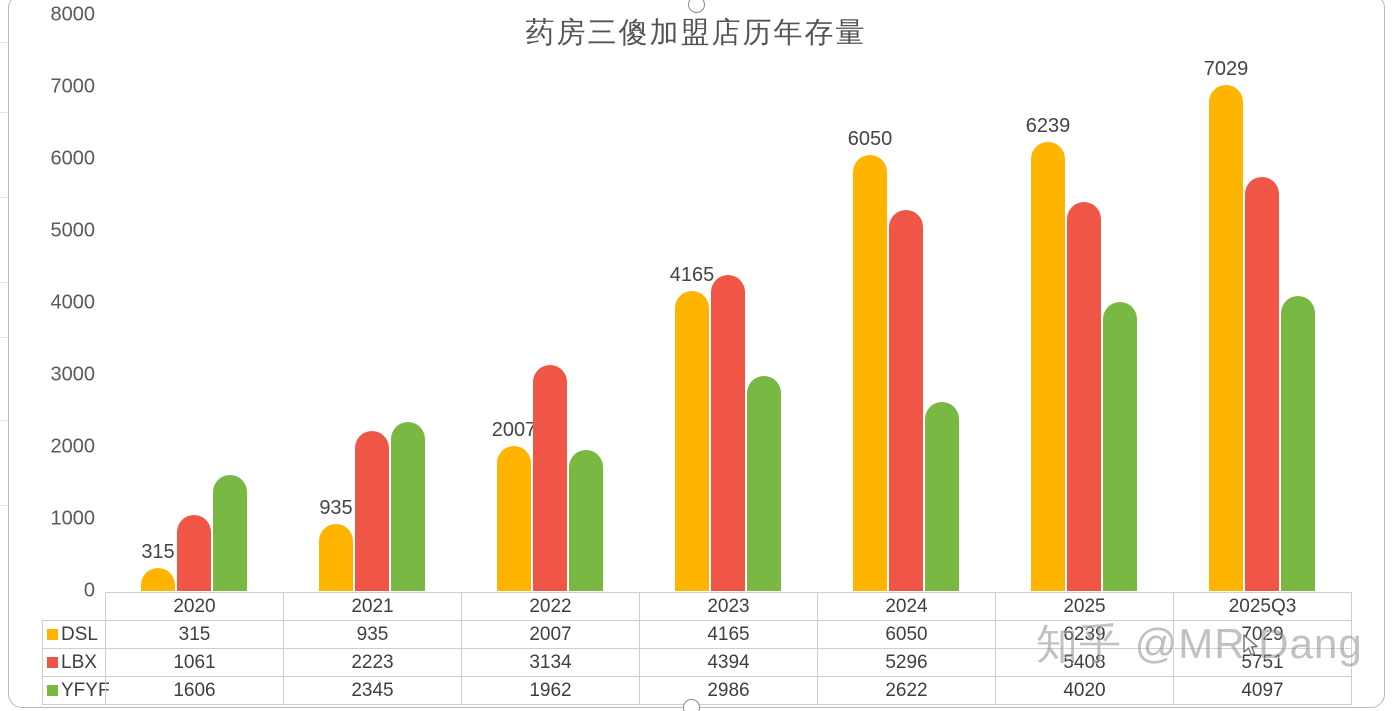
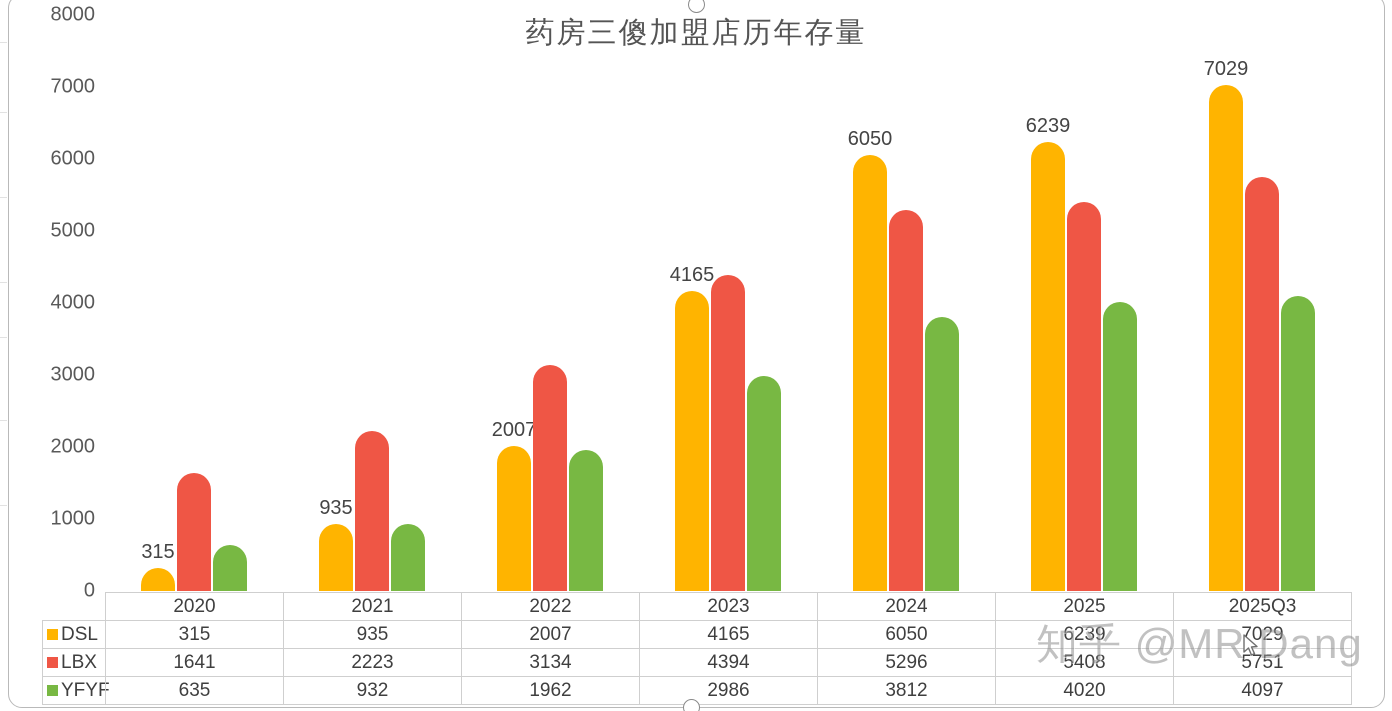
LBX/2020: 1061 -> 1641
YFYF/2020: 1606 -> 635
YFYF/2021: 2345 -> 932
YFYF/2024: 2622 -> 3812
